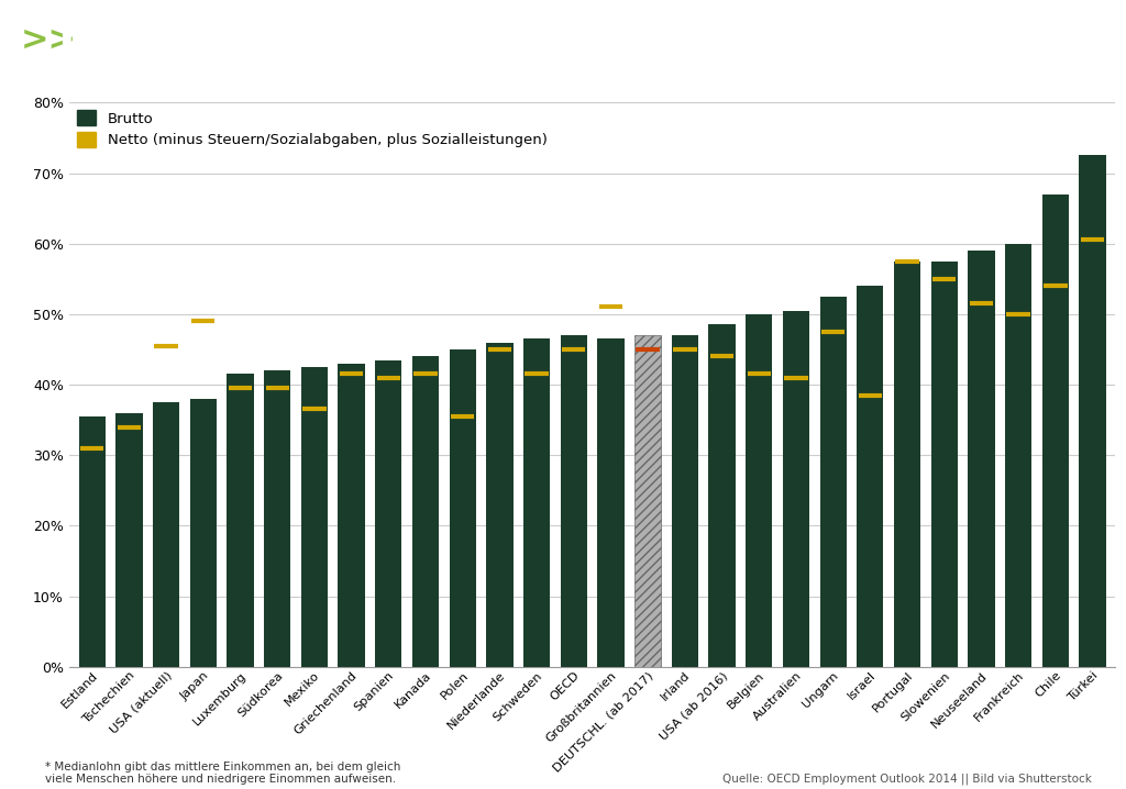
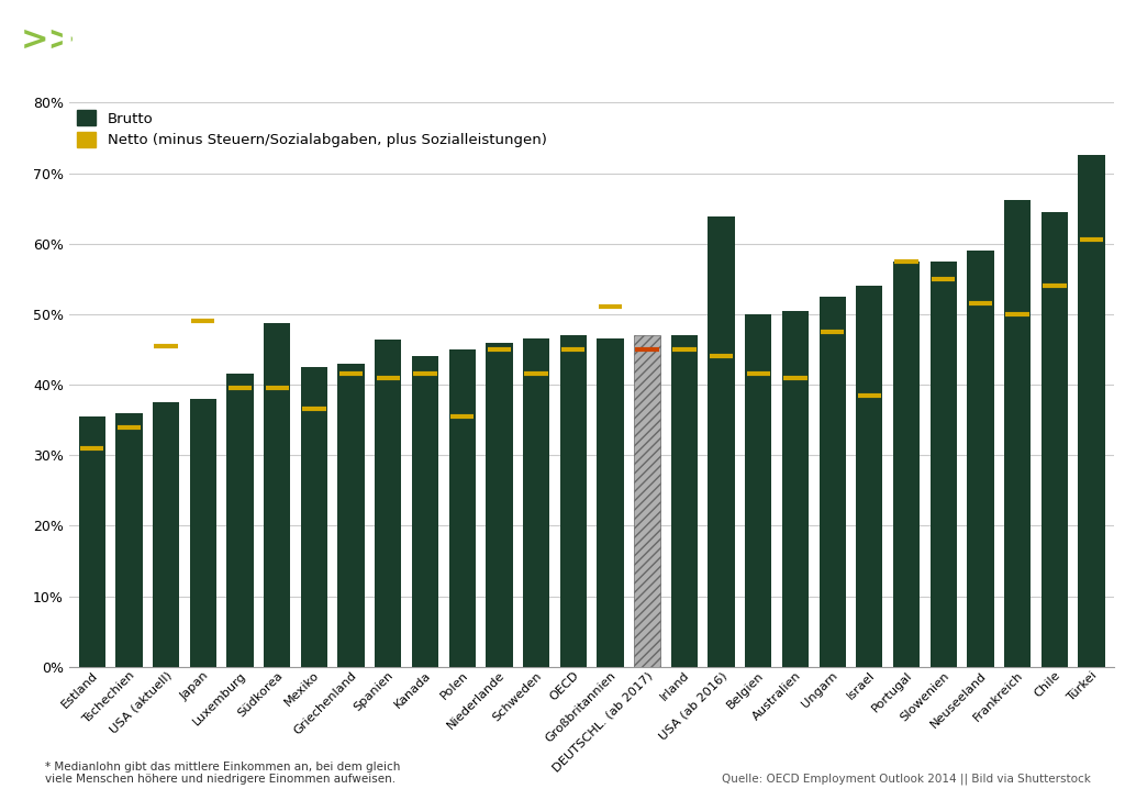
Südkorea: 42.0% -> 48.8%
Spanien: 43.5% -> 46.4%
USA (ab 2016): 48.5% -> 63.8%
Frankreich: 60.0% -> 66.2%
Chile: 67.0% -> 64.4%
